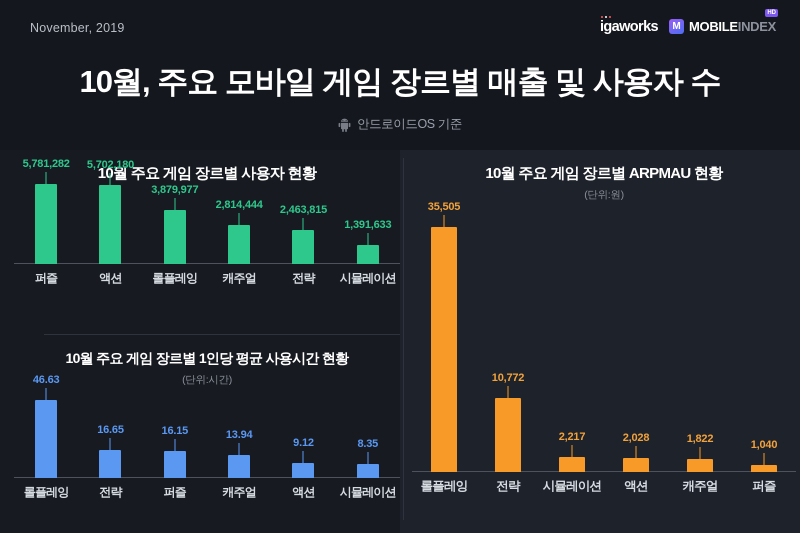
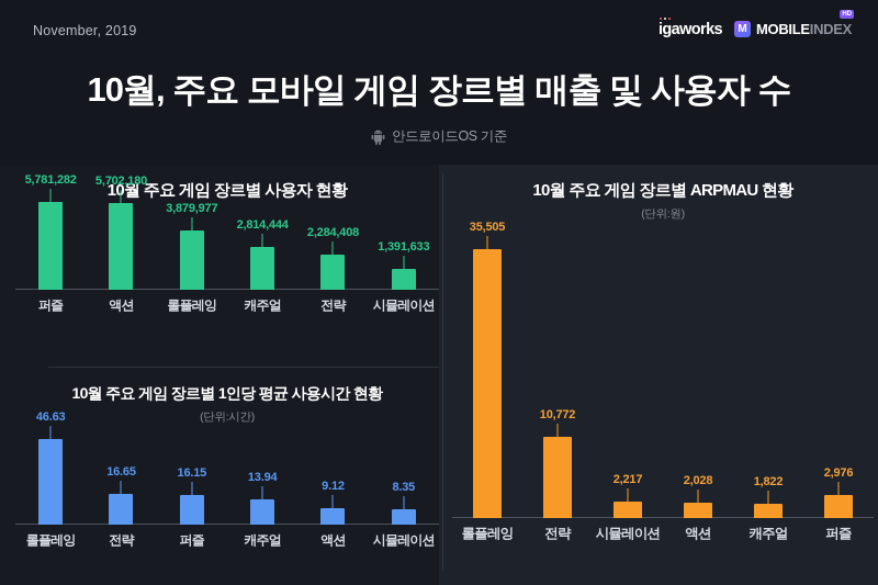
10월 주요 게임 장르별 사용자 현황/전략: 2,463,815 -> 2,284,408
10월 주요 게임 장르별 ARPMAU 현황/퍼즐: 1,040 -> 2,976
